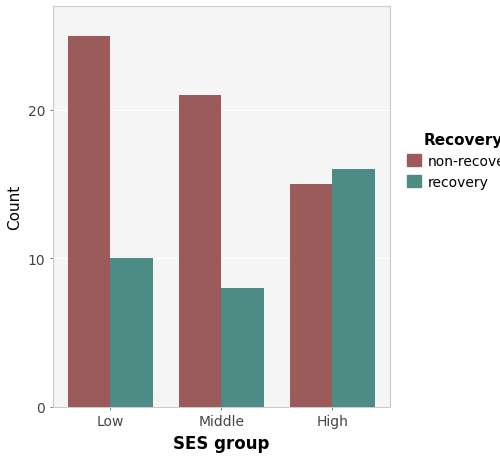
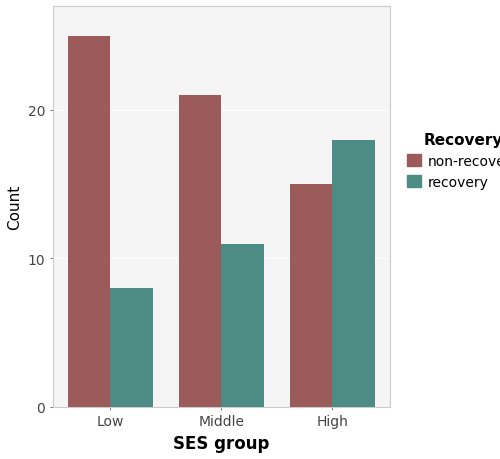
recovery/Low: 10 -> 8
recovery/Middle: 8 -> 11
recovery/High: 16 -> 18
